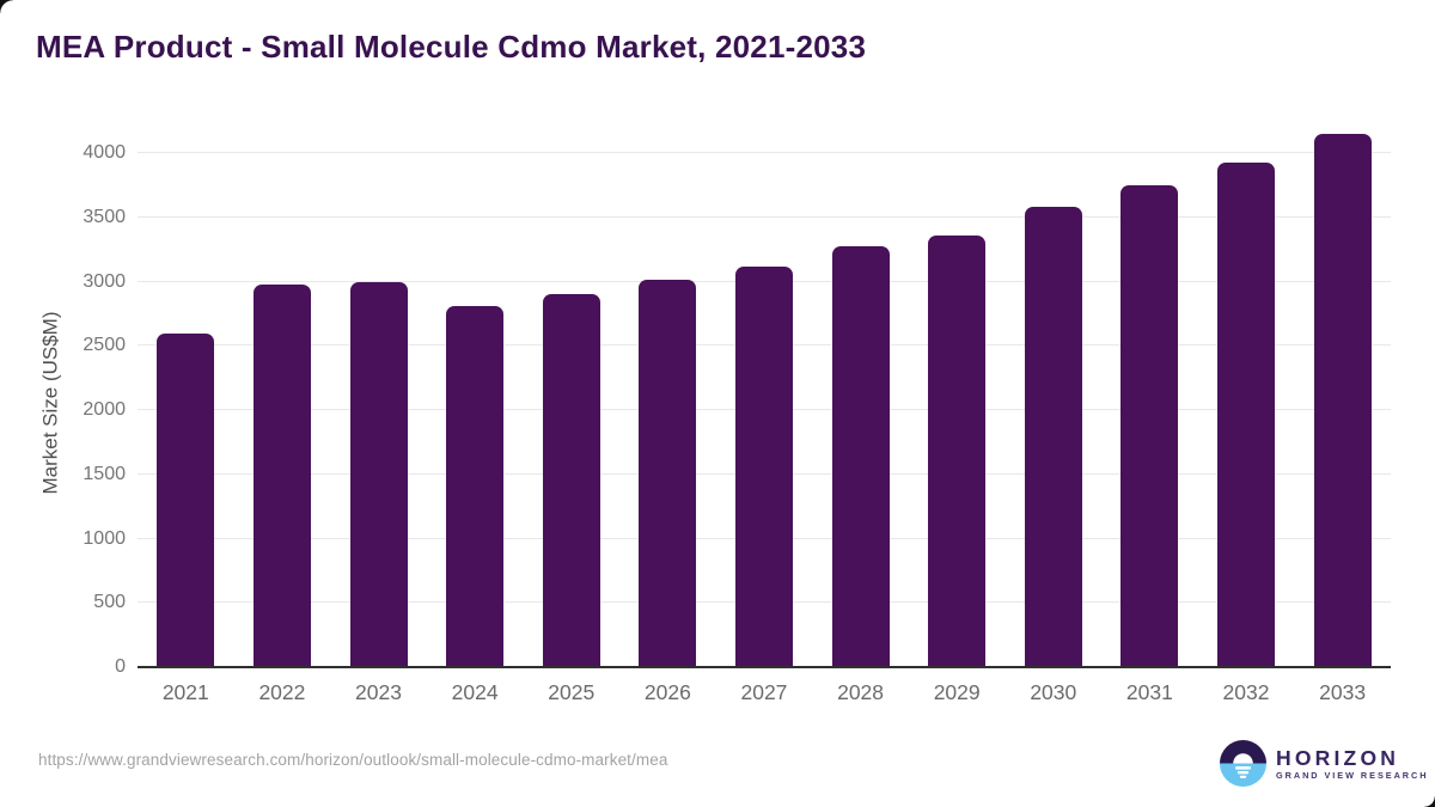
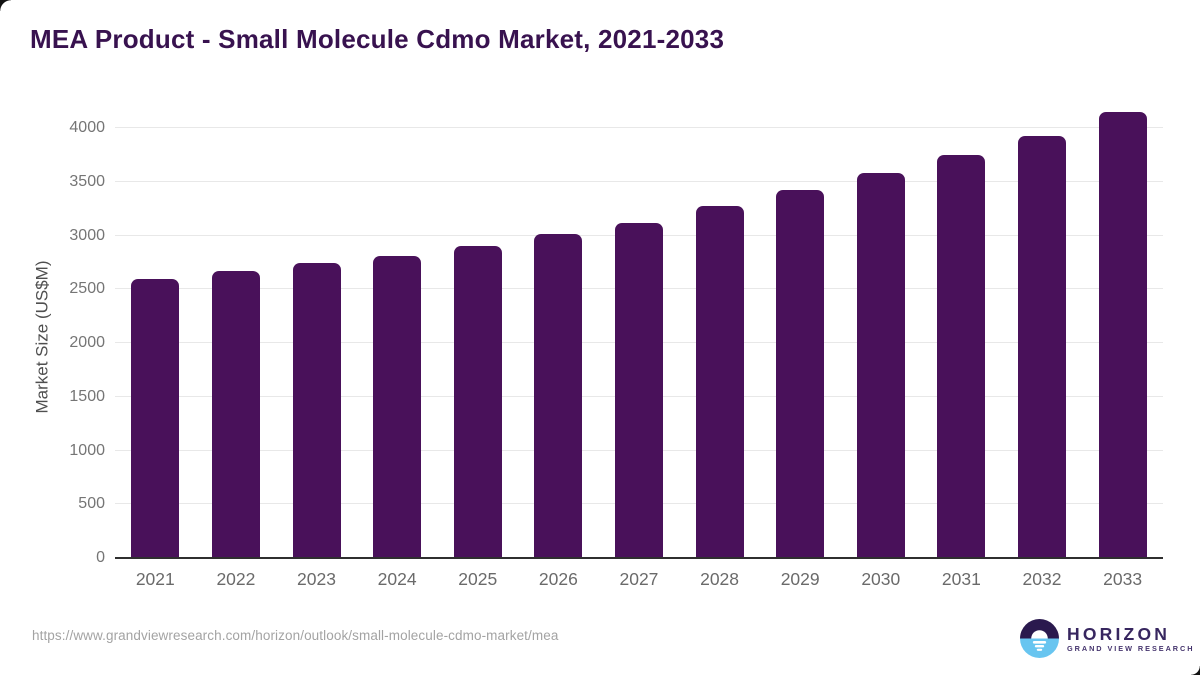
2022: 2980 -> 2670
2023: 3000 -> 2740
2029: 3360 -> 3420
